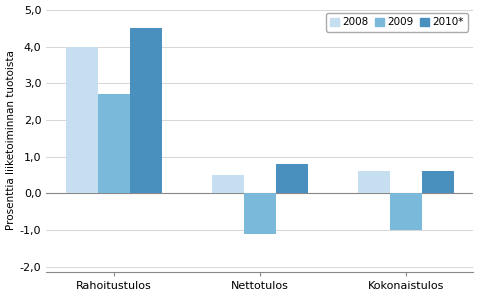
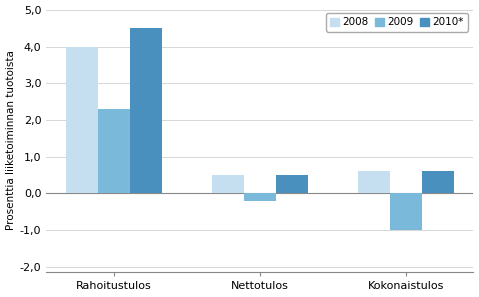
2009/Rahoitustulos: 2,7 -> 2,3
2009/Nettotulos: -1,1 -> -0,2
2010*/Nettotulos: 0,8 -> 0,5
